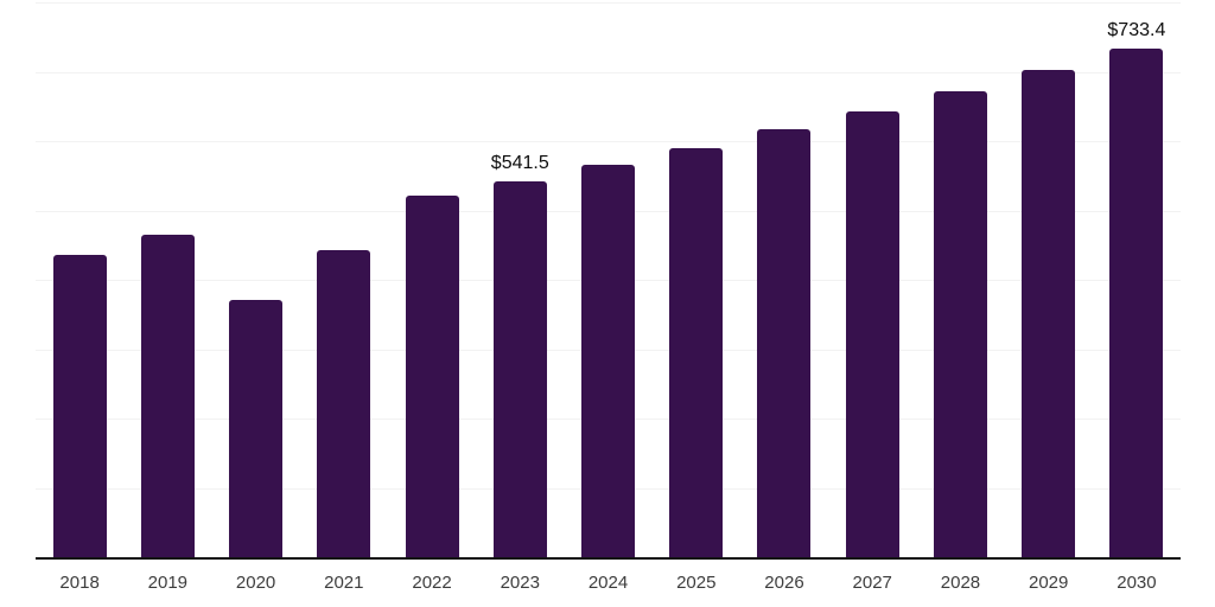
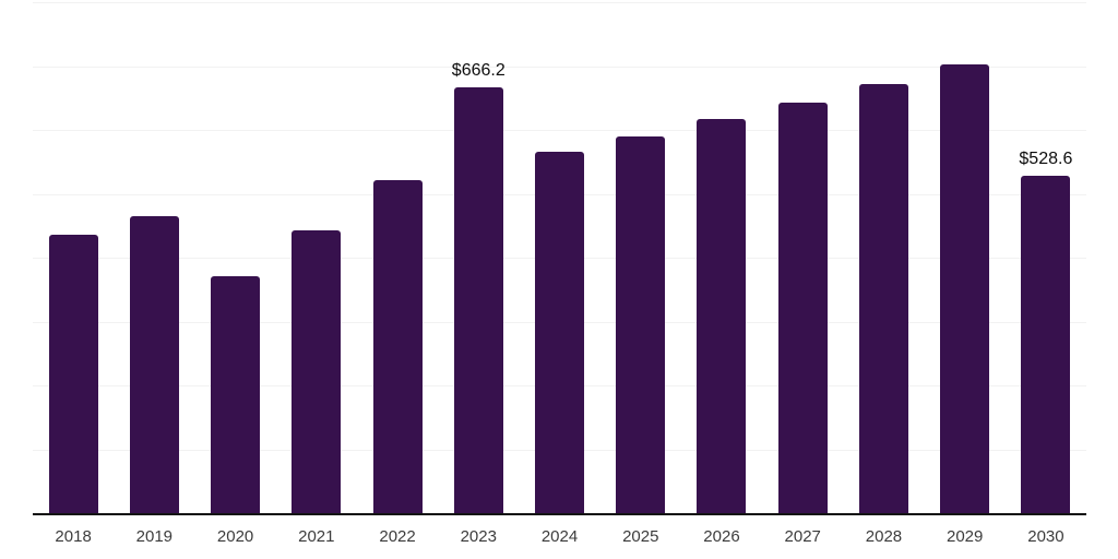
2023: $541.5 -> $666.2
2030: $733.4 -> $528.6
